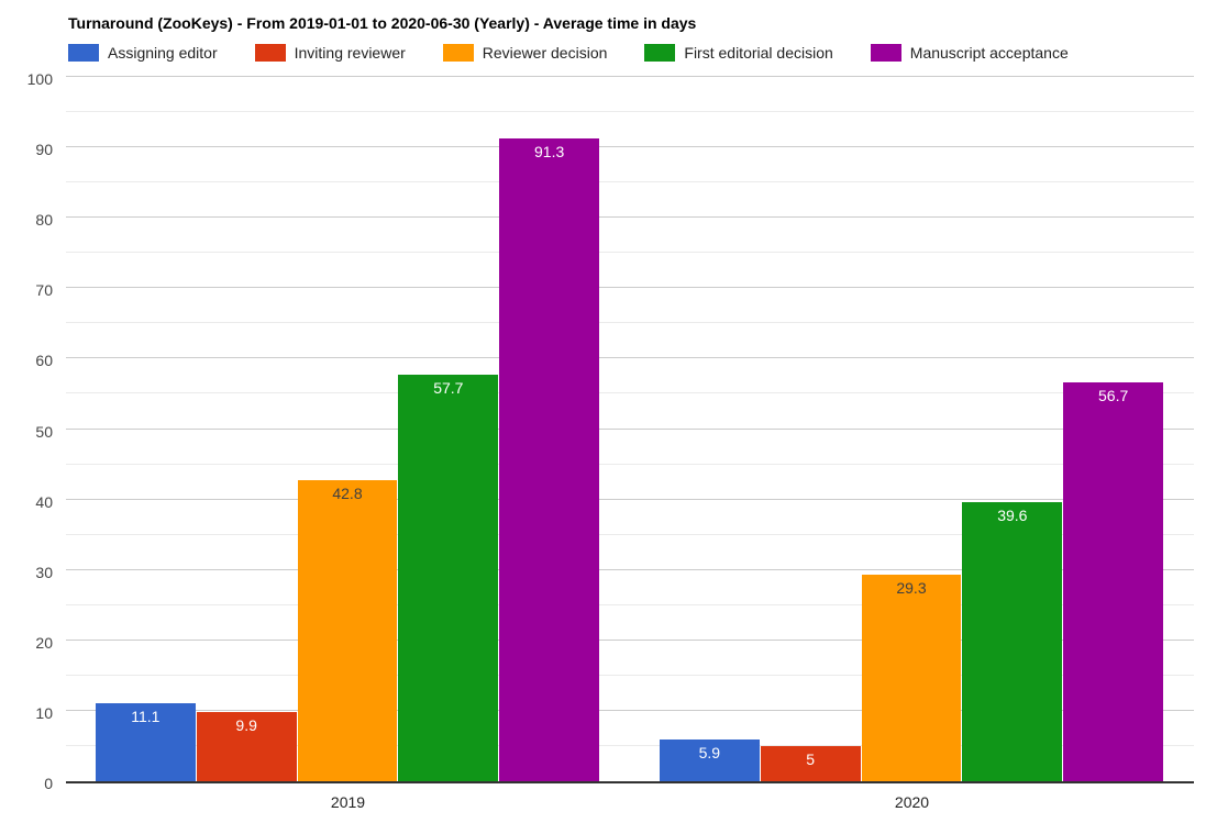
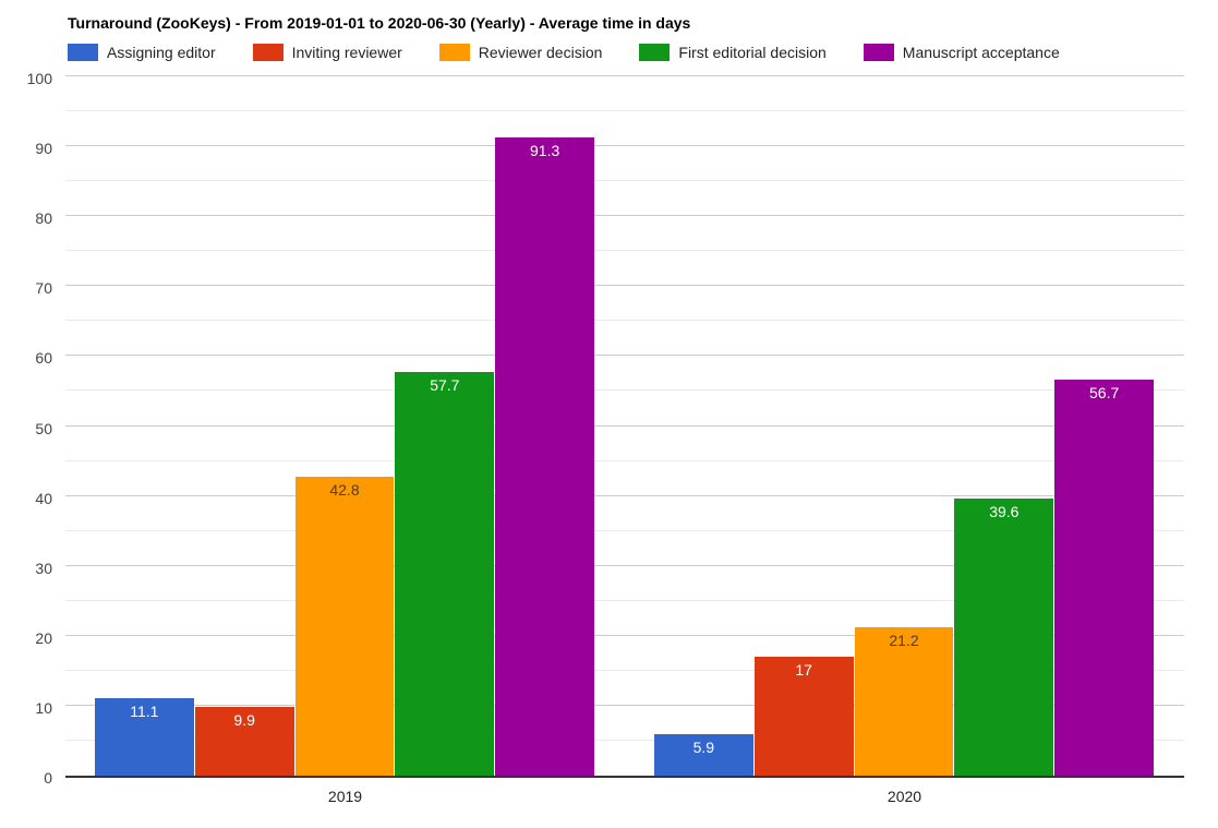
Inviting reviewer/2020: 5 -> 17
Reviewer decision/2020: 29.3 -> 21.2
